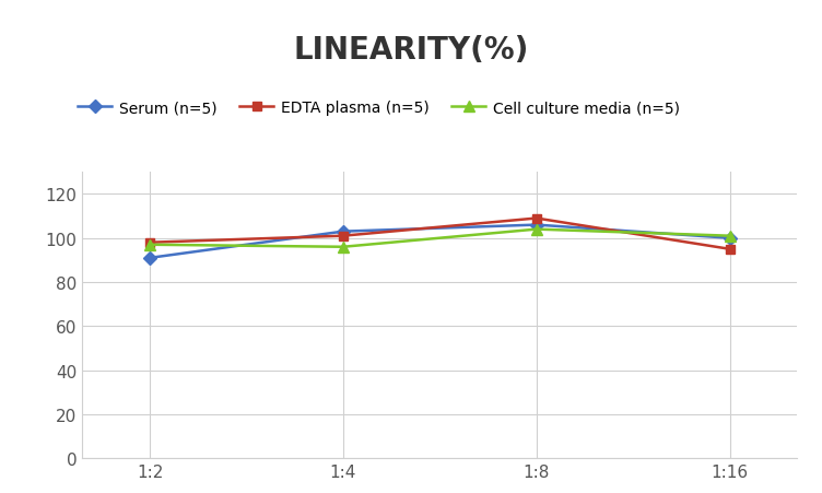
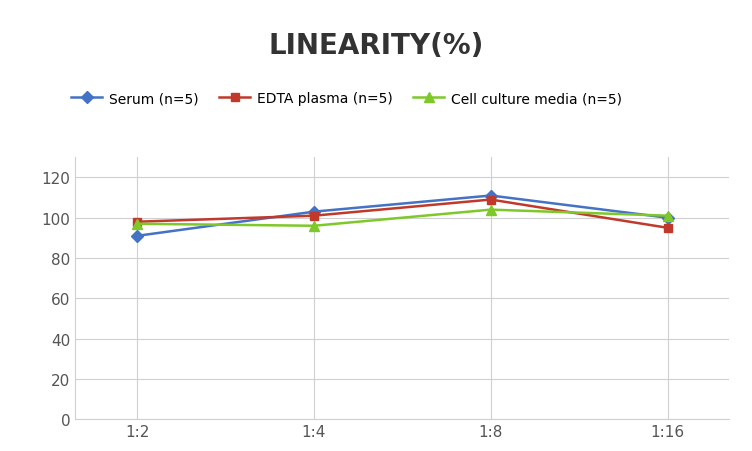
Serum (n=5)/1:8: 106 -> 111
